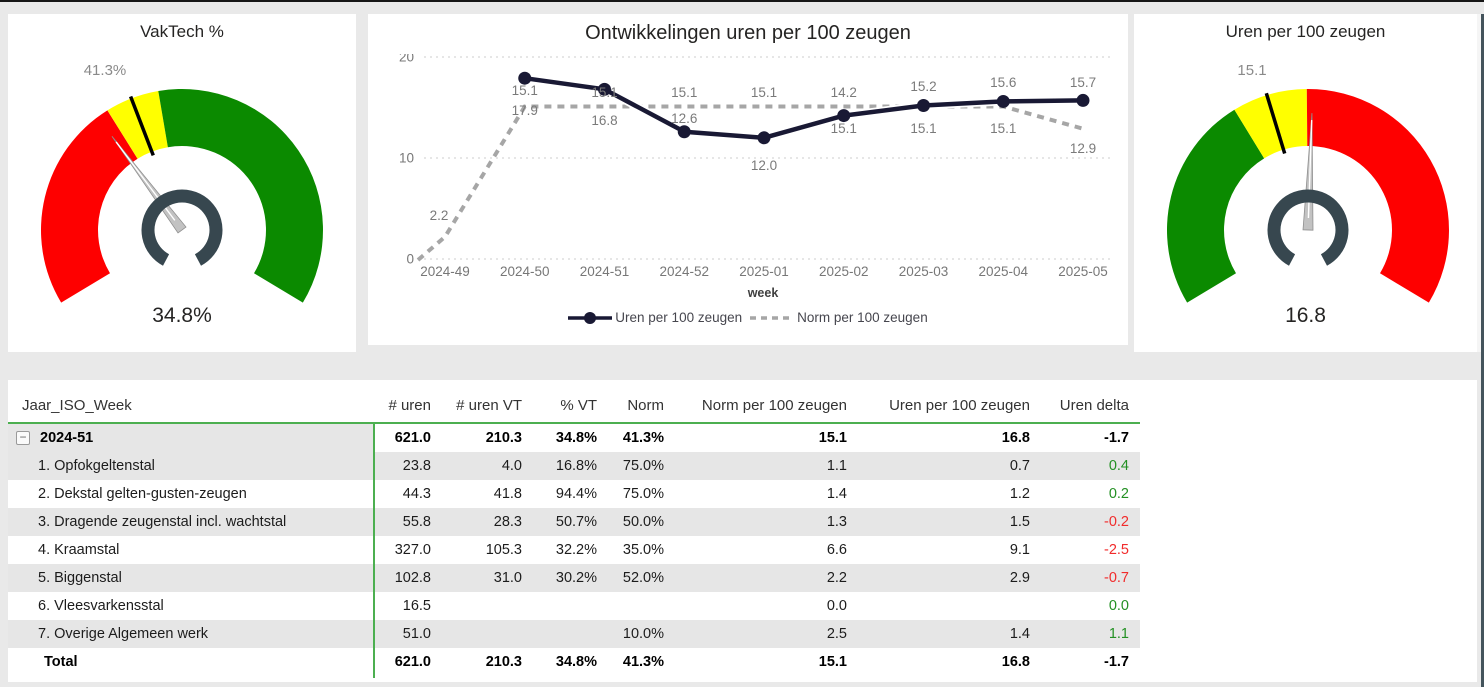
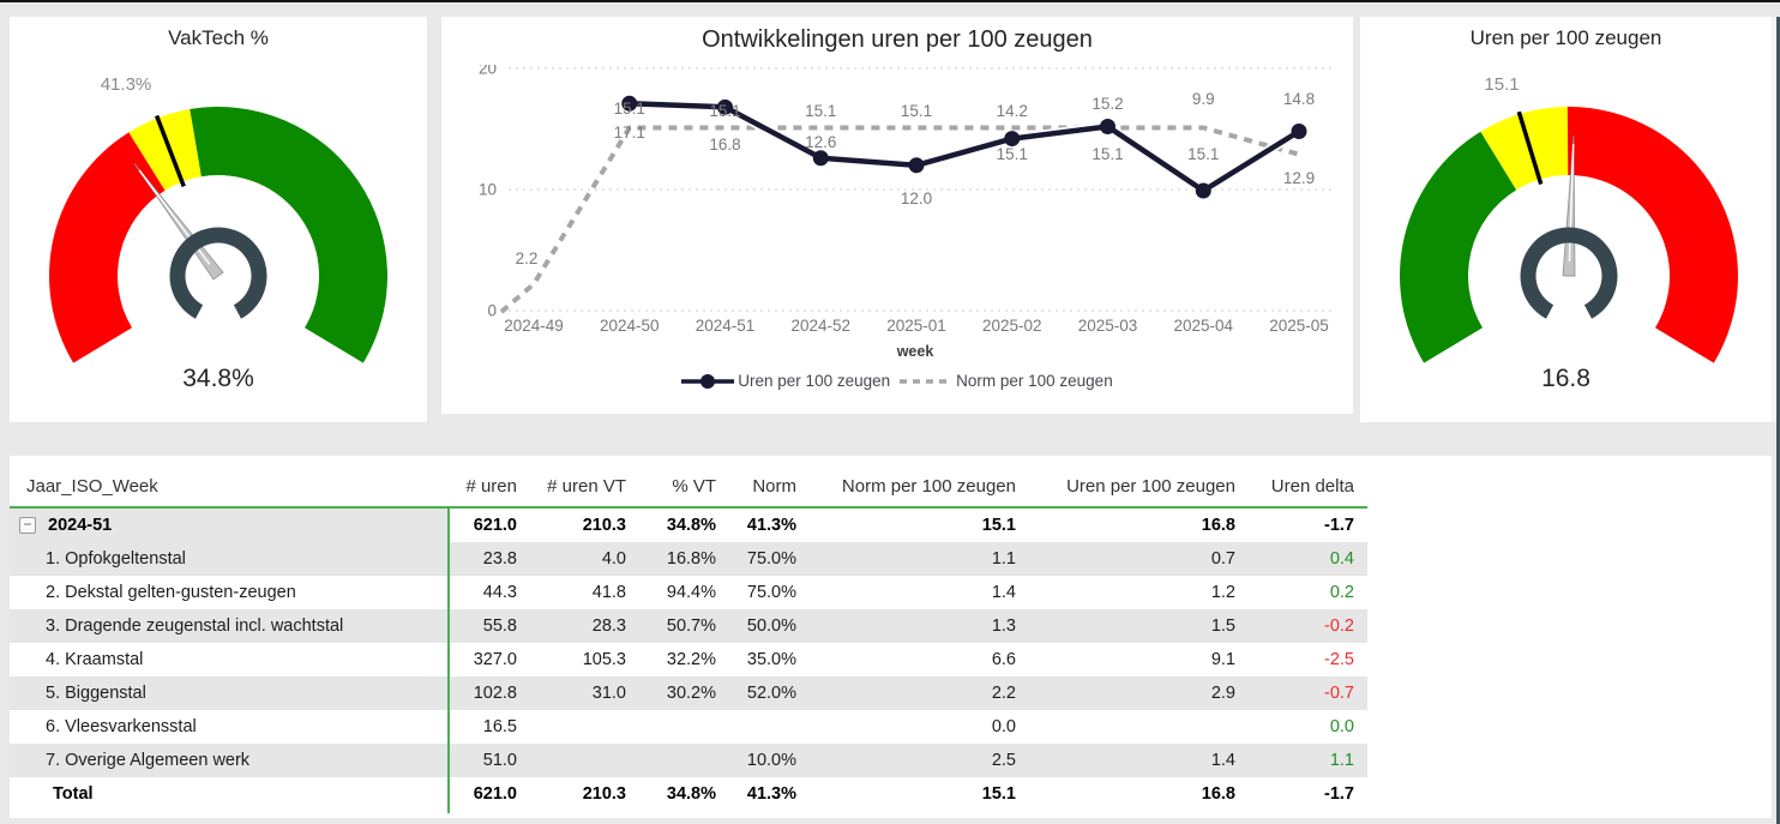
Ontwikkelingen uren per 100 zeugen/Uren per 100 zeugen/2024-50: 17.9 -> 17.1
Ontwikkelingen uren per 100 zeugen/Uren per 100 zeugen/2025-04: 15.6 -> 9.9
Ontwikkelingen uren per 100 zeugen/Uren per 100 zeugen/2025-05: 15.7 -> 14.8
